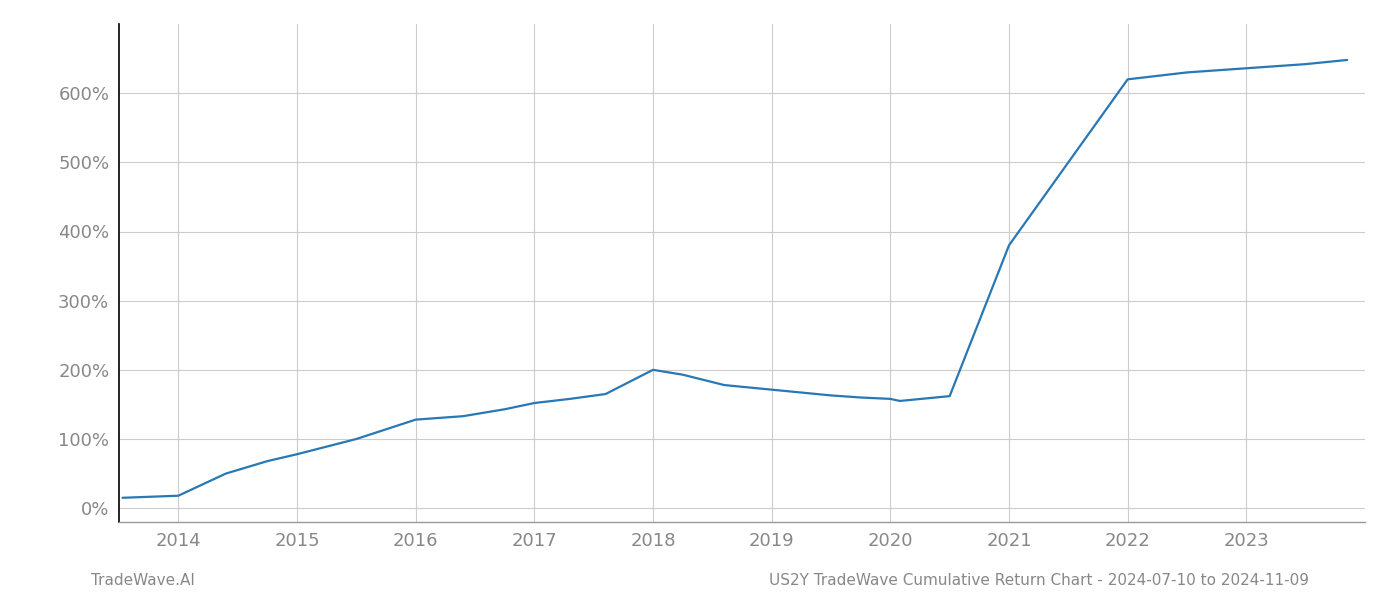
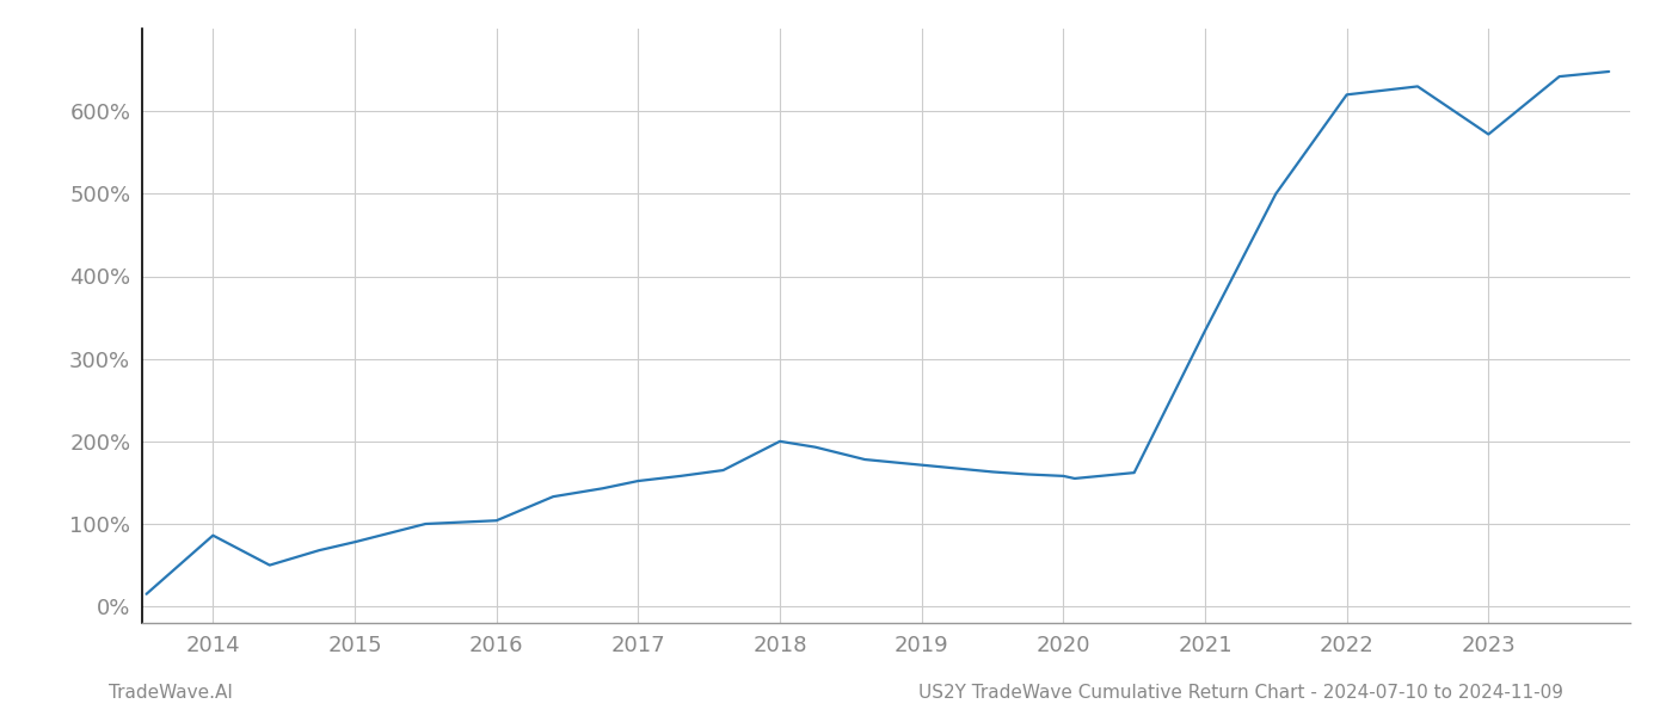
2014: 18% -> 86%
2016: 128% -> 104%
2021: 380% -> 334%
2023: 636% -> 572%
